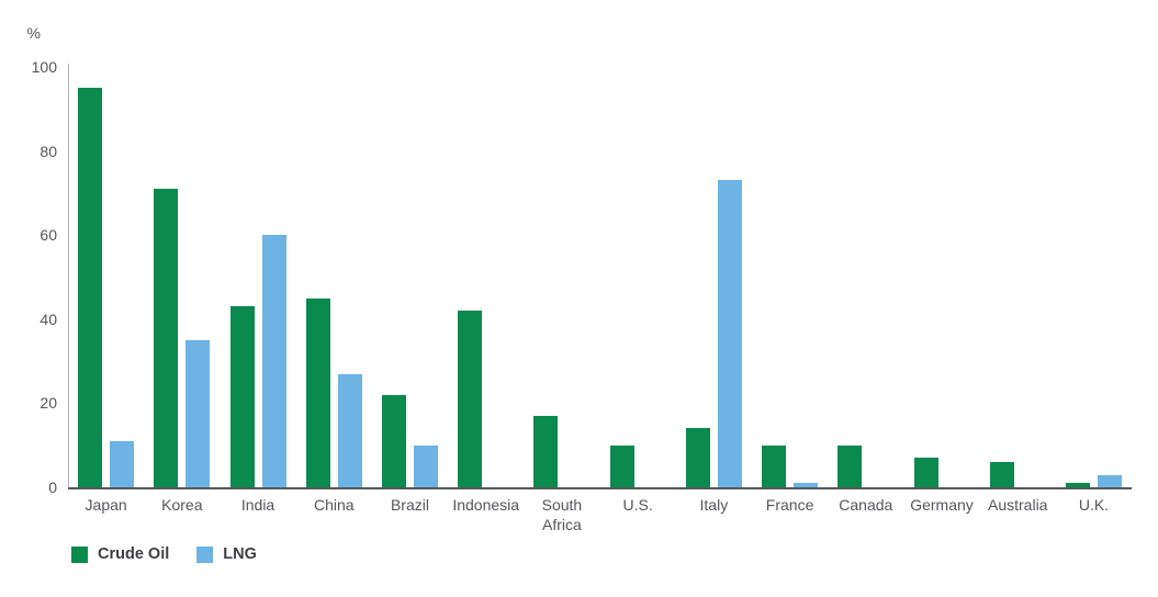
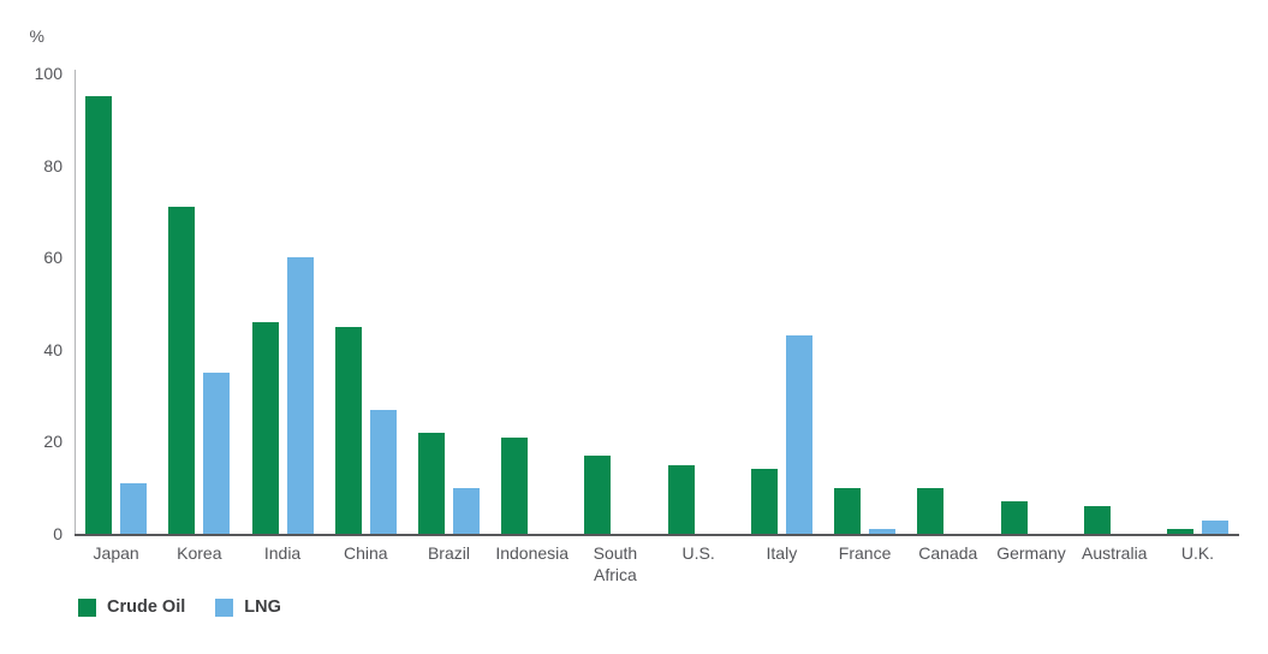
Crude Oil/India: 43 -> 46
Crude Oil/Indonesia: 42 -> 21
Crude Oil/U.S.: 10 -> 15
LNG/Italy: 73 -> 43
